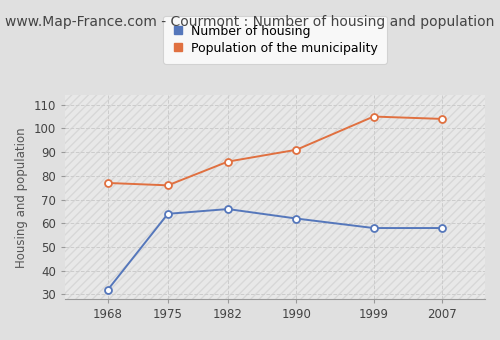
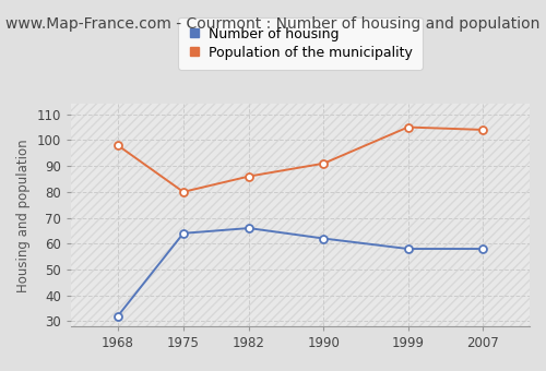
Population of the municipality/1968: 77 -> 98
Population of the municipality/1975: 76 -> 80
